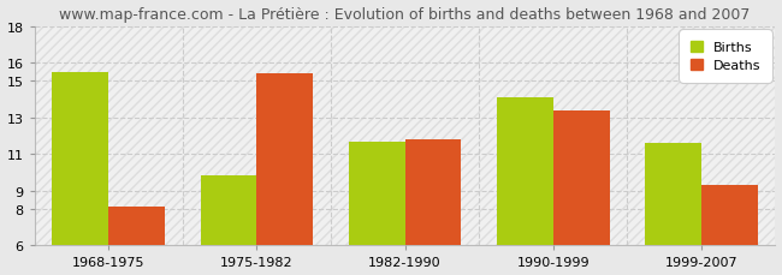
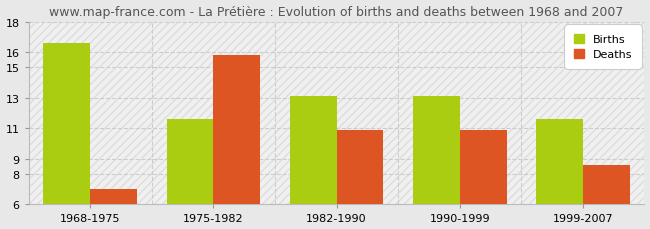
Births/1968-1975: 15.5 -> 16.6
Deaths/1968-1975: 8.1 -> 7.0
Births/1975-1982: 9.8 -> 11.6
Deaths/1975-1982: 15.4 -> 15.8
Births/1982-1990: 11.7 -> 13.1
Deaths/1982-1990: 11.8 -> 10.9
Births/1990-1999: 14.1 -> 13.1
Deaths/1990-1999: 13.4 -> 10.9
Deaths/1999-2007: 9.3 -> 8.6
